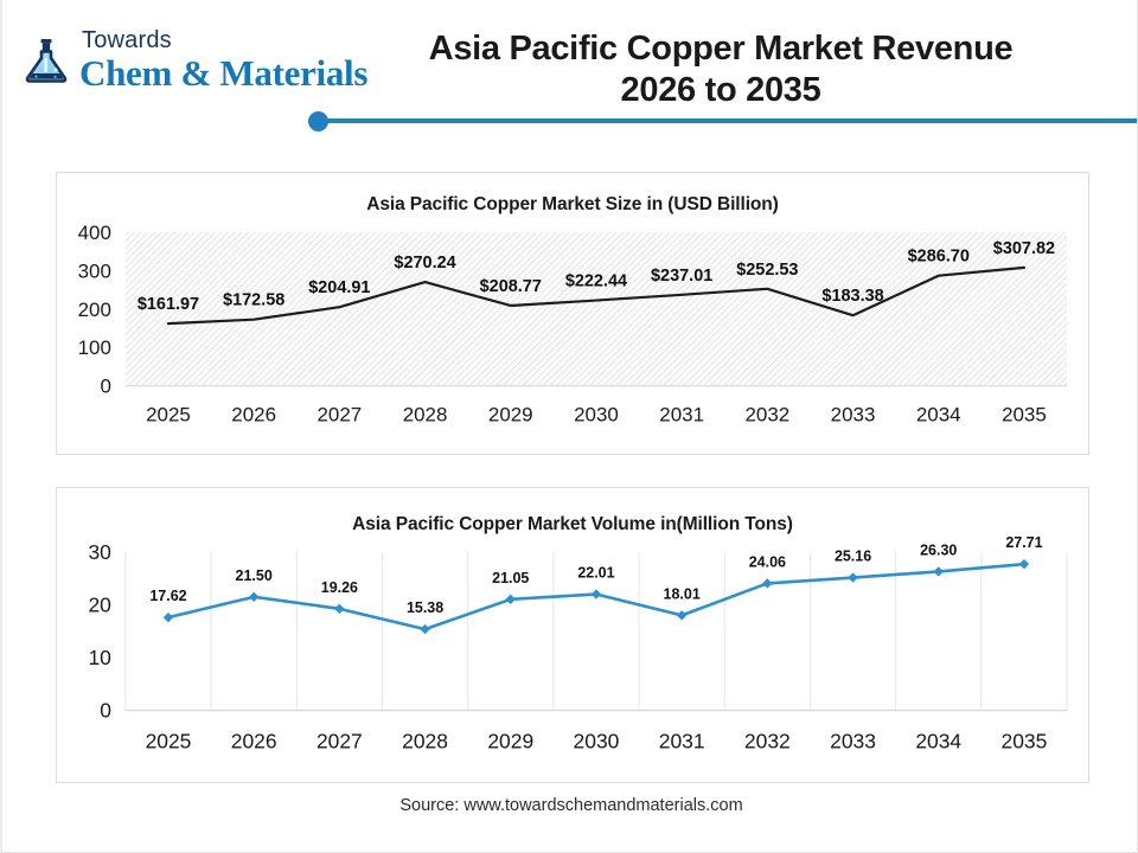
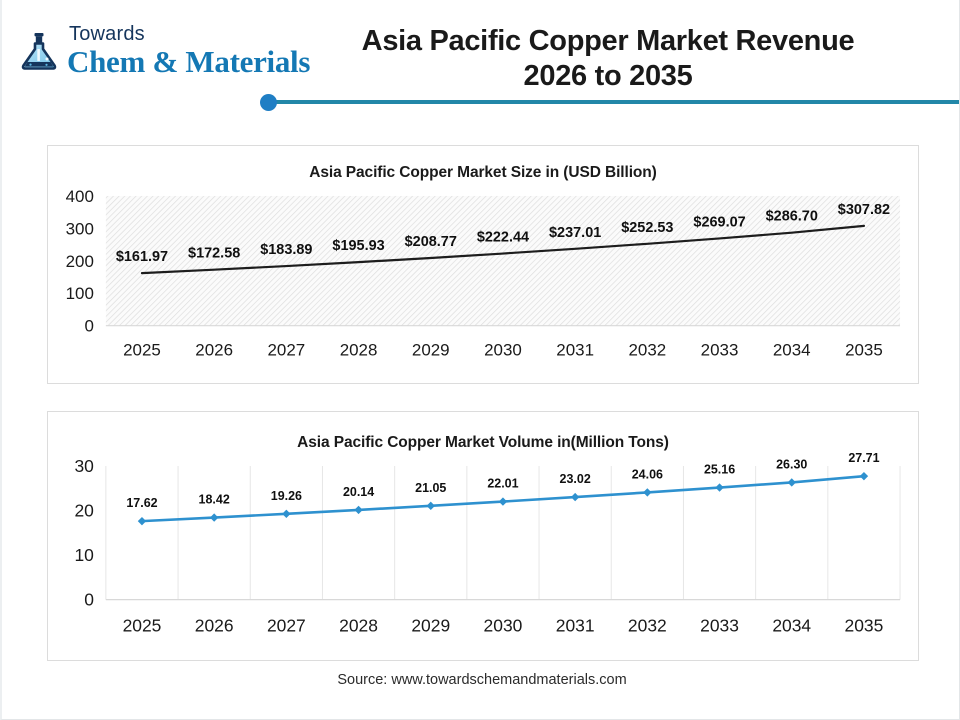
Asia Pacific Copper Market Size in (USD Billion)/2027: $204.91 -> $183.89
Asia Pacific Copper Market Size in (USD Billion)/2028: $270.24 -> $195.93
Asia Pacific Copper Market Size in (USD Billion)/2033: $183.38 -> $269.07
Asia Pacific Copper Market Volume in(Million Tons)/2026: 21.50 -> 18.42
Asia Pacific Copper Market Volume in(Million Tons)/2028: 15.38 -> 20.14
Asia Pacific Copper Market Volume in(Million Tons)/2031: 18.01 -> 23.02
